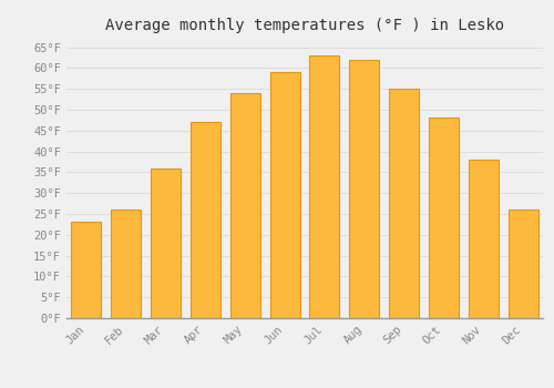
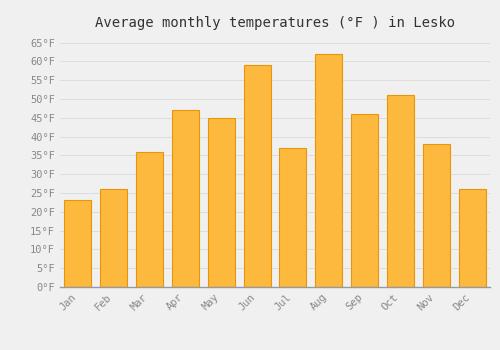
May: 54°F -> 45°F
Jul: 63°F -> 37°F
Sep: 55°F -> 46°F
Oct: 48°F -> 51°F
